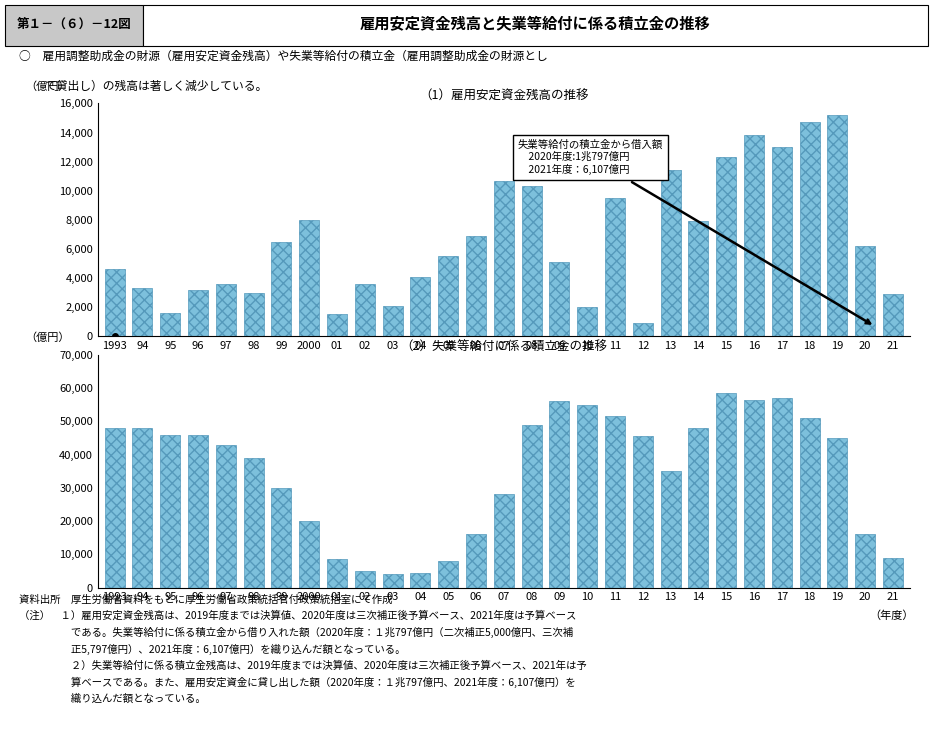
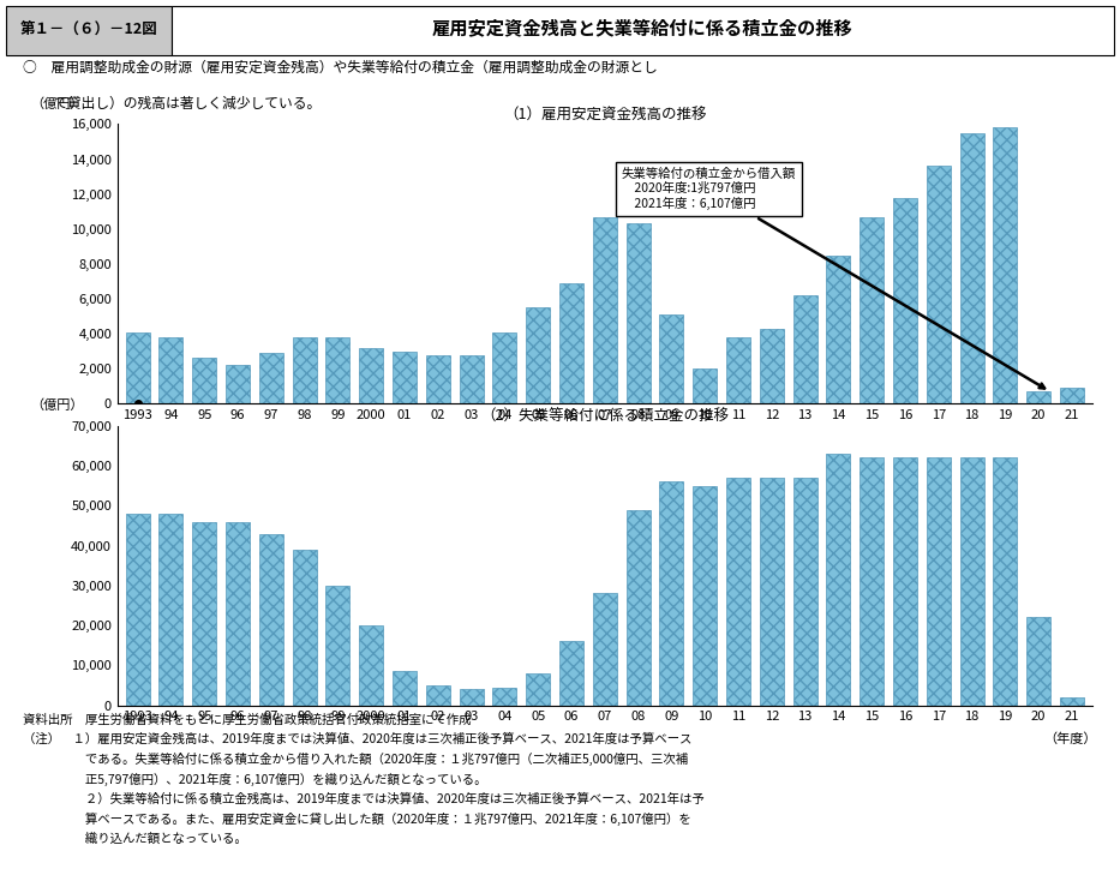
（1）雇用安定資金残高の推移/1993: 4,600 -> 4,100
（1）雇用安定資金残高の推移/94: 3,300 -> 3,800
（1）雇用安定資金残高の推移/95: 1,600 -> 2,600
（1）雇用安定資金残高の推移/96: 3,200 -> 2,200
（1）雇用安定資金残高の推移/97: 3,600 -> 2,900
（1）雇用安定資金残高の推移/98: 3,000 -> 3,800
（1）雇用安定資金残高の推移/99: 6,500 -> 3,800
（1）雇用安定資金残高の推移/2000: 8,000 -> 3,200
（1）雇用安定資金残高の推移/01: 1,500 -> 3,000
（1）雇用安定資金残高の推移/02: 3,600 -> 2,800
（1）雇用安定資金残高の推移/03: 2,100 -> 2,800
（1）雇用安定資金残高の推移/11: 9,500 -> 3,800
（1）雇用安定資金残高の推移/12: 900 -> 4,300
（1）雇用安定資金残高の推移/13: 11,400 -> 6,200
（1）雇用安定資金残高の推移/14: 7,900 -> 8,500
（1）雇用安定資金残高の推移/15: 12,300 -> 10,700
（1）雇用安定資金残高の推移/16: 13,800 -> 11,800
（1）雇用安定資金残高の推移/17: 13,000 -> 13,600
（1）雇用安定資金残高の推移/18: 14,700 -> 15,500
（1）雇用安定資金残高の推移/19: 15,200 -> 15,800
（1）雇用安定資金残高の推移/20: 6,200 -> 700
（1）雇用安定資金残高の推移/21: 2,900 -> 900
（2）失業等給付に係る積立金の推移/11: 51,500 -> 57,000
（2）失業等給付に係る積立金の推移/12: 45,500 -> 57,000
（2）失業等給付に係る積立金の推移/13: 35,000 -> 57,000
（2）失業等給付に係る積立金の推移/14: 48,000 -> 63,000
（2）失業等給付に係る積立金の推移/15: 58,500 -> 62,000
（2）失業等給付に係る積立金の推移/16: 56,500 -> 62,000
（2）失業等給付に係る積立金の推移/17: 57,000 -> 62,000
（2）失業等給付に係る積立金の推移/18: 51,000 -> 62,000
（2）失業等給付に係る積立金の推移/19: 45,000 -> 62,000
（2）失業等給付に係る積立金の推移/20: 16,000 -> 22,000
（2）失業等給付に係る積立金の推移/21: 9,000 -> 2,000
